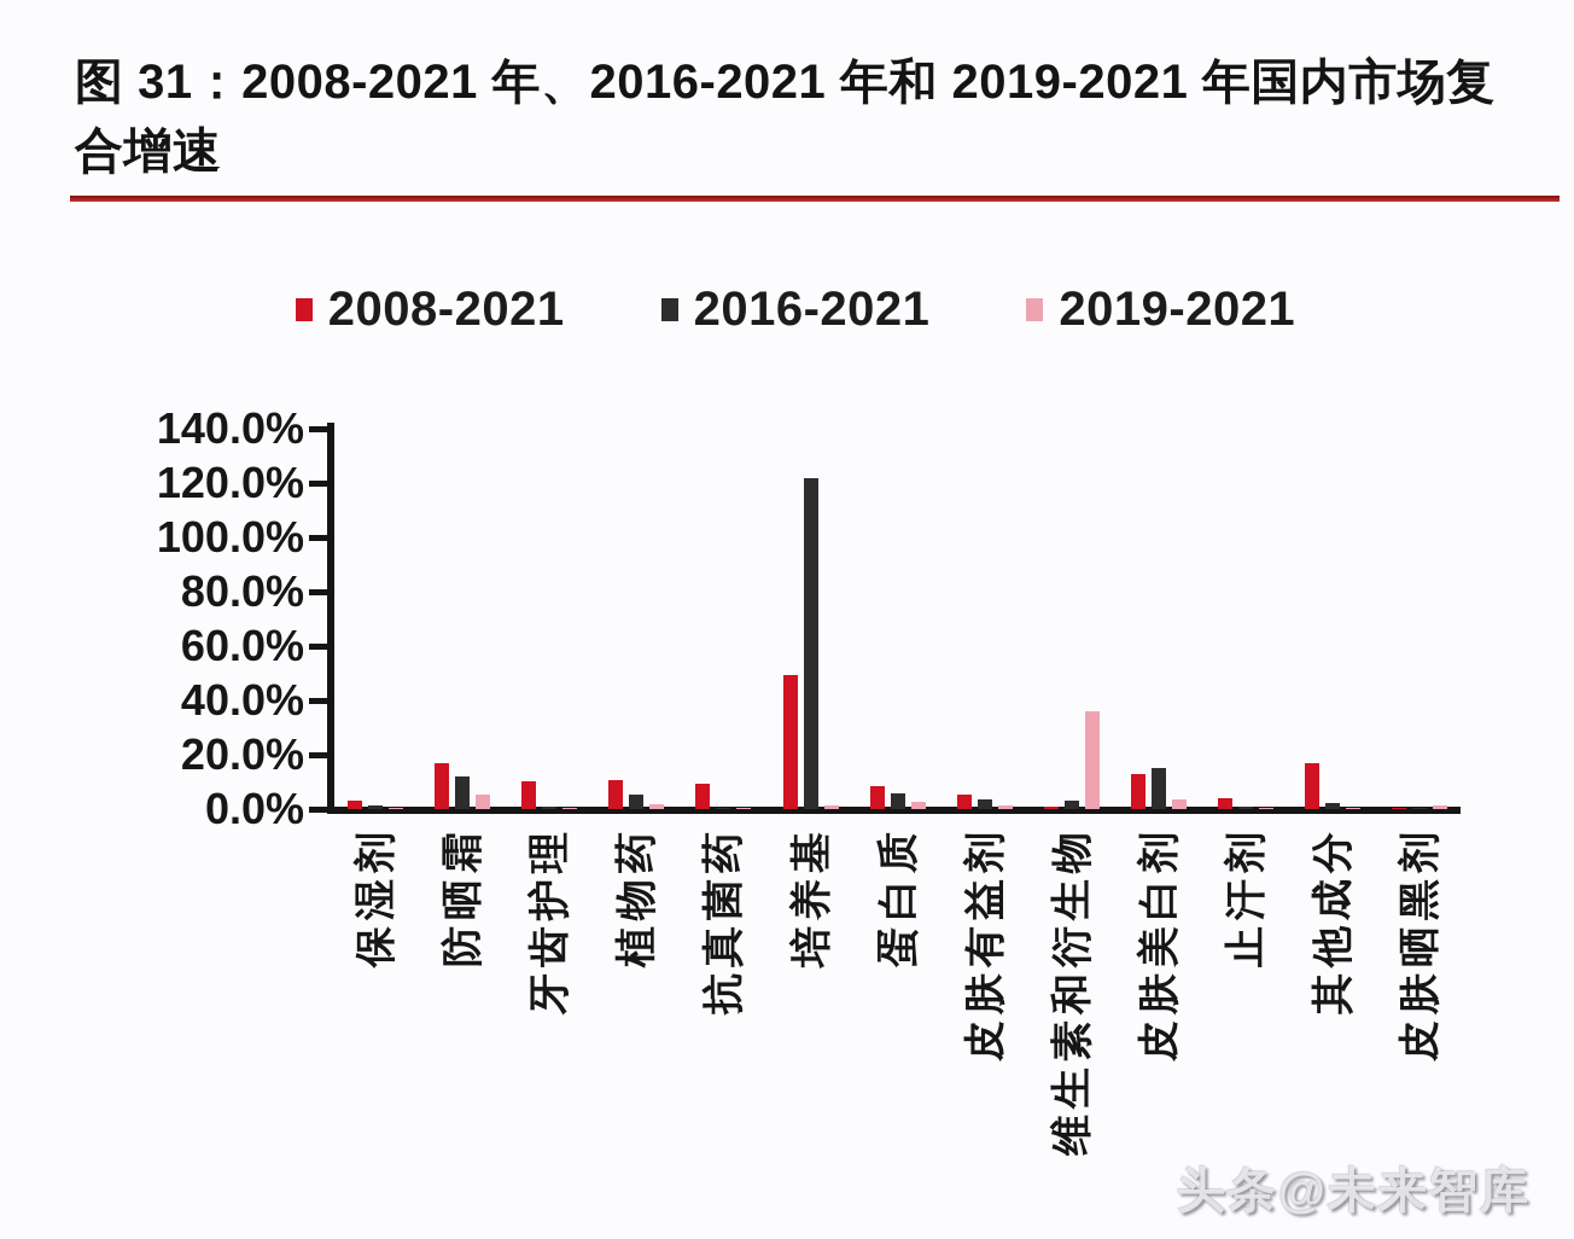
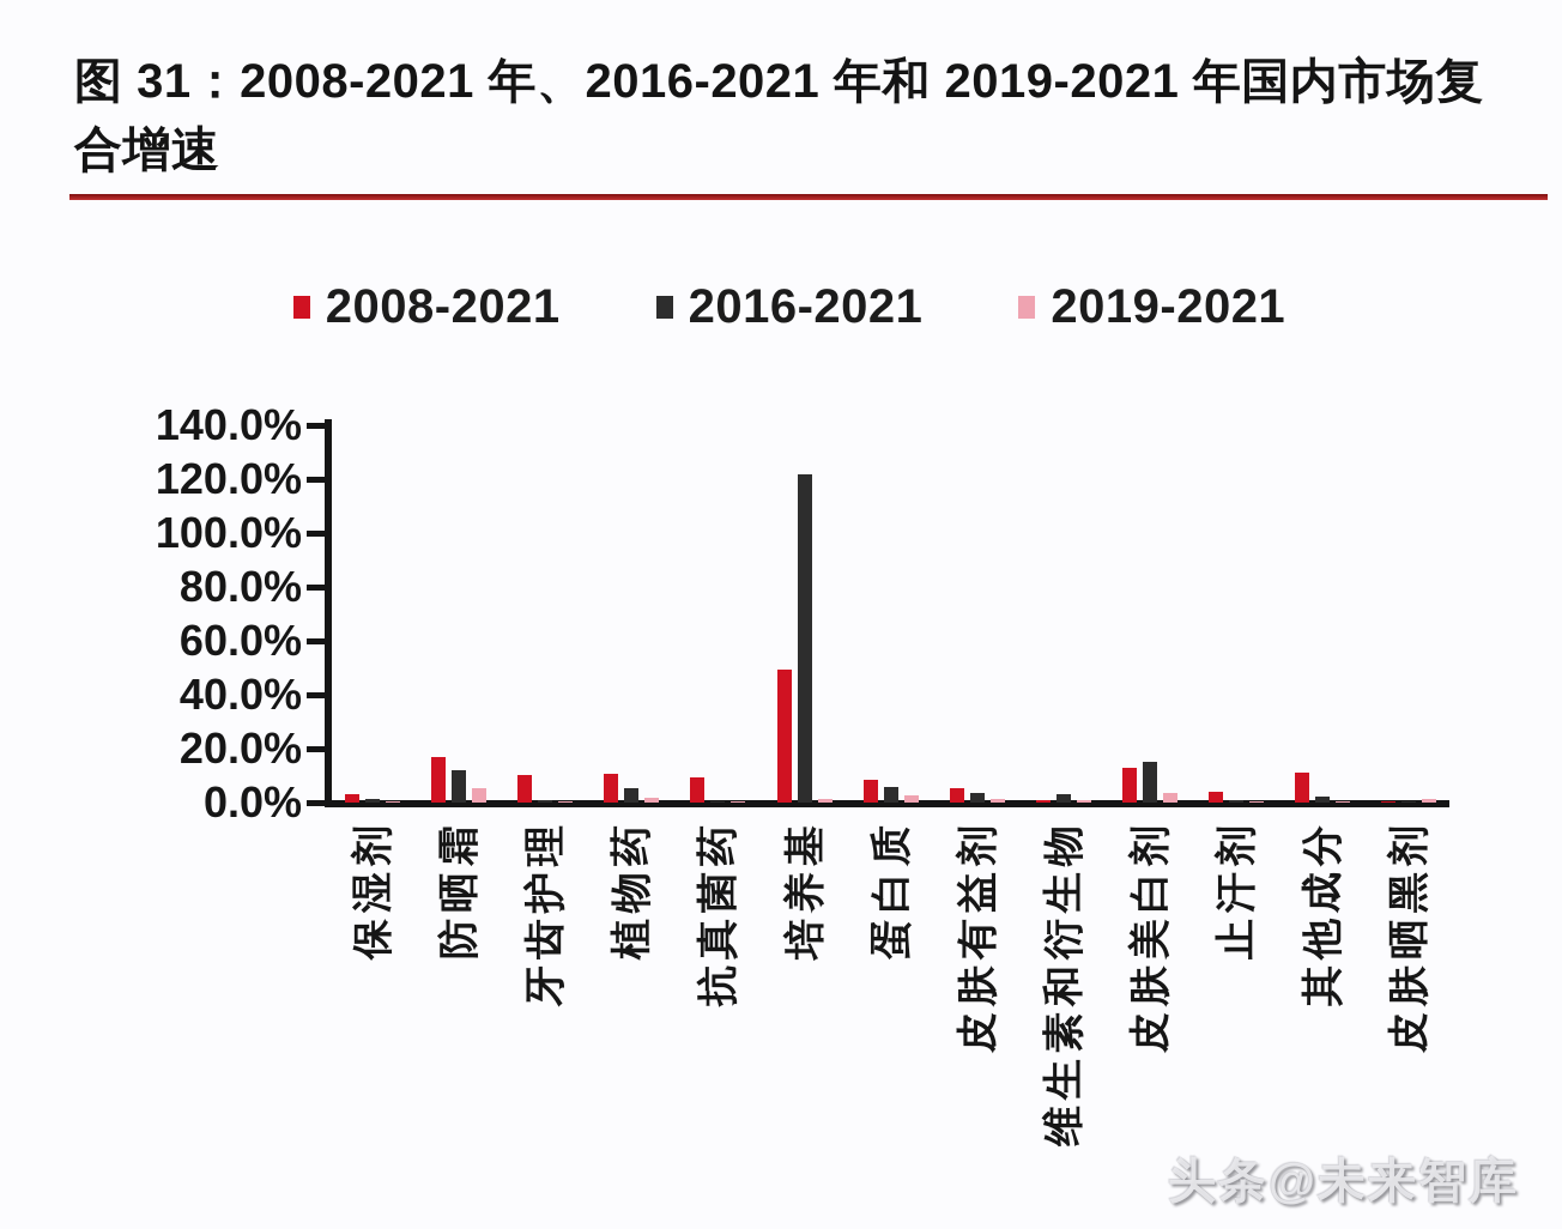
2019-2021/维生素和衍生物: 36% -> 1%
2008-2021/其他成分: 17% -> 11%
